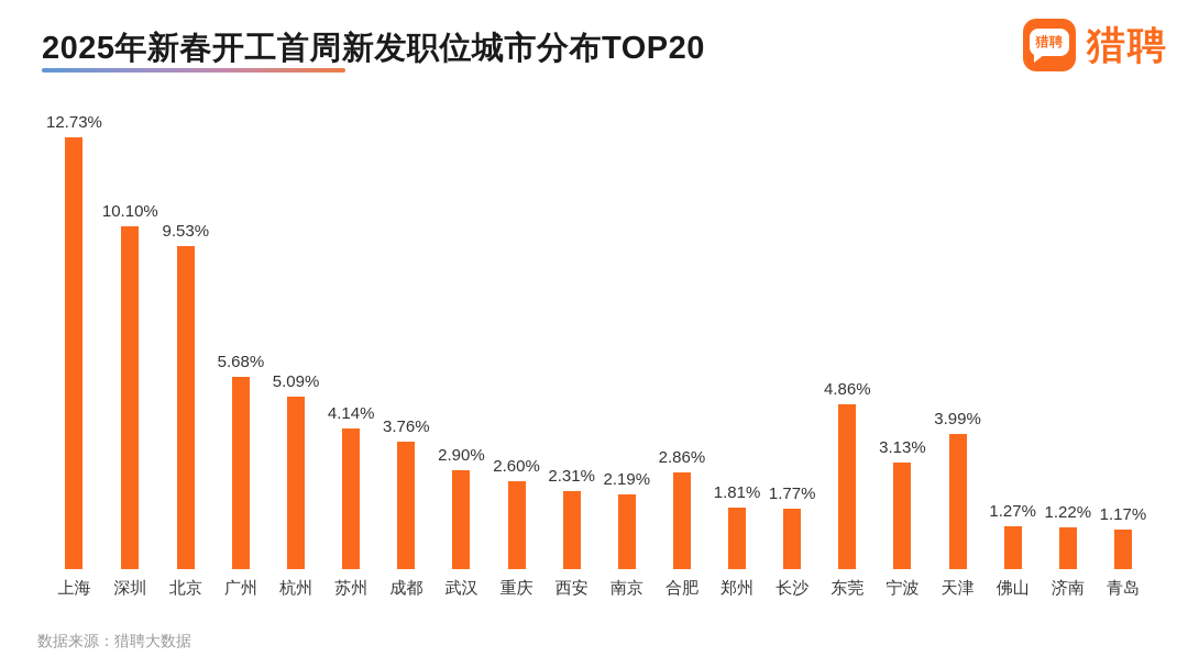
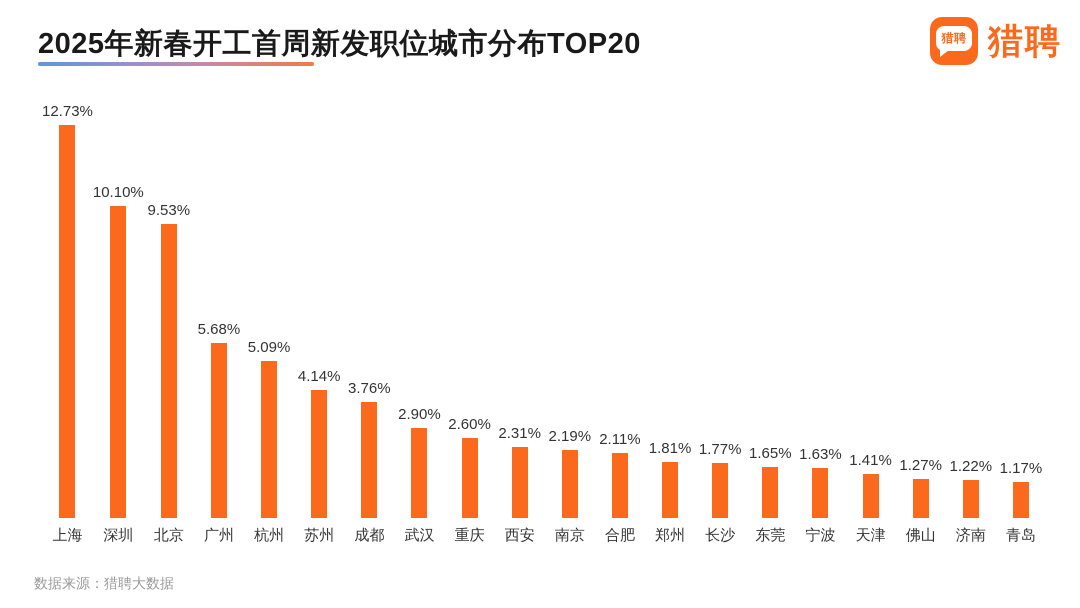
合肥: 2.86% -> 2.11%
东莞: 4.86% -> 1.65%
宁波: 3.13% -> 1.63%
天津: 3.99% -> 1.41%
